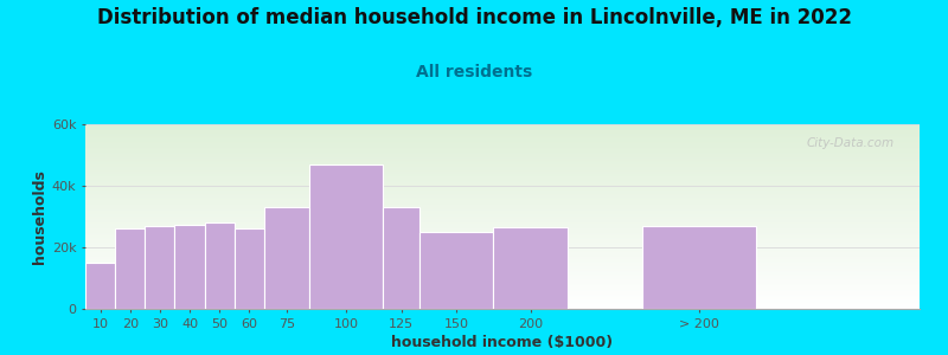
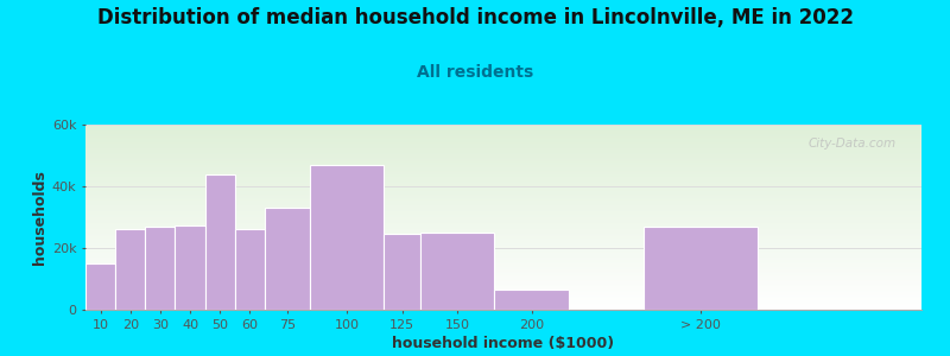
50: 28.0k -> 44.0k
125: 33.0k -> 24.5k
200: 26.5k -> 6.5k
